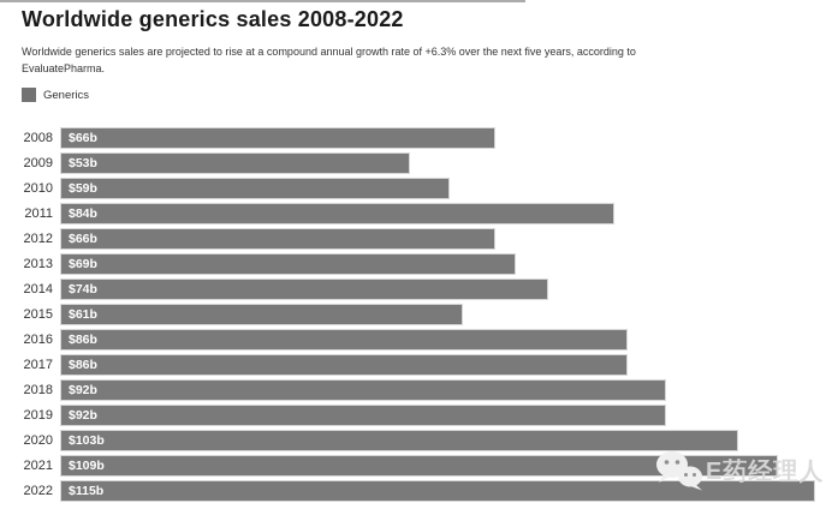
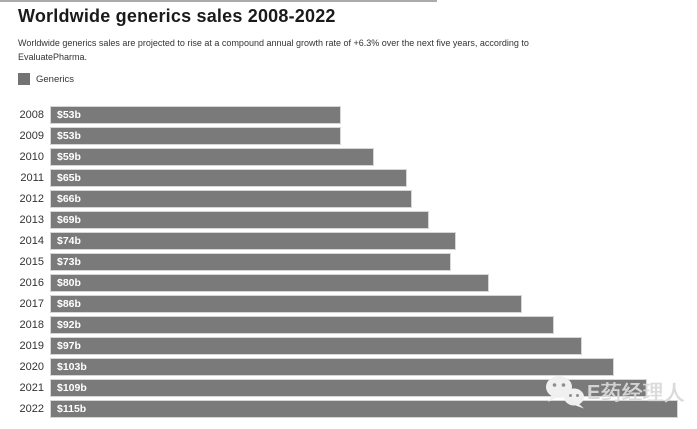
2008: $66b -> $53b
2011: $84b -> $65b
2015: $61b -> $73b
2016: $86b -> $80b
2019: $92b -> $97b
